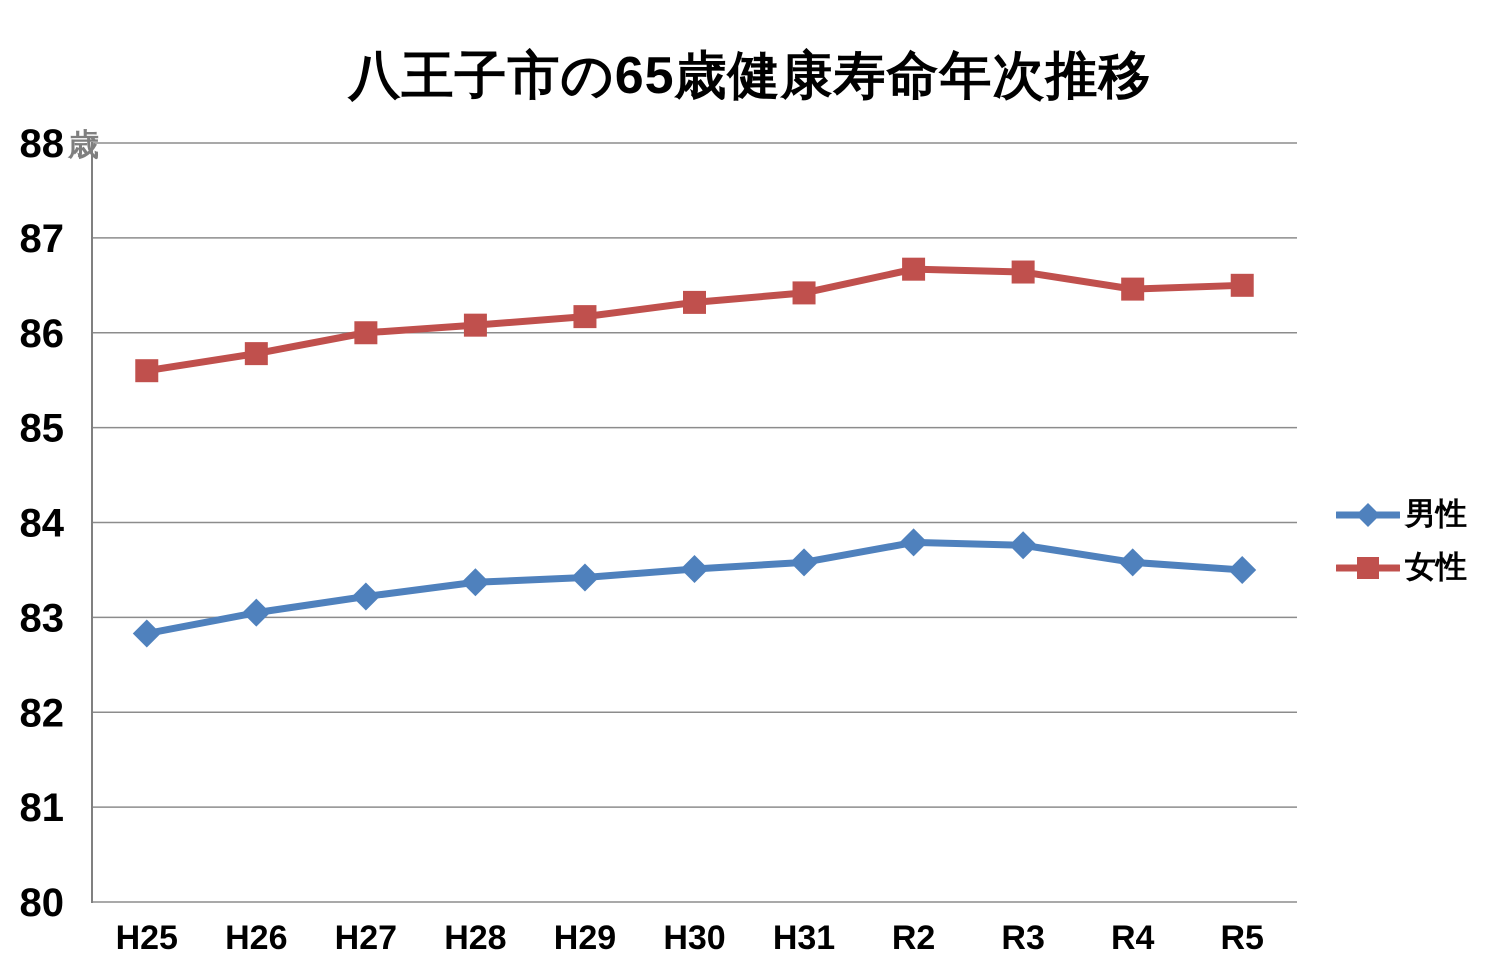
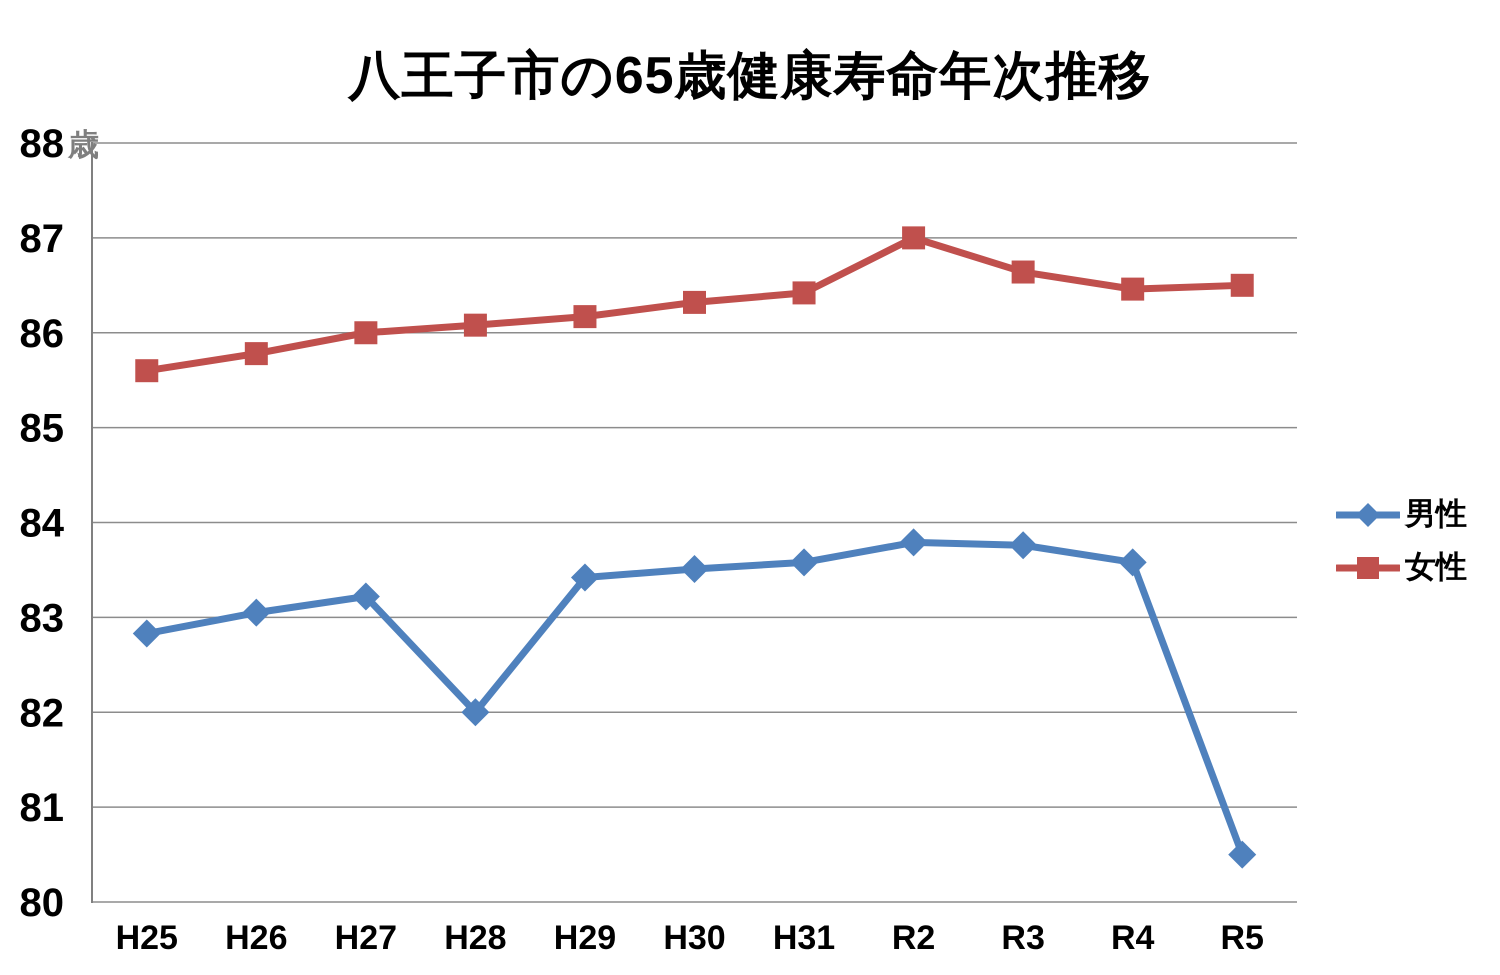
男性/H28: 83.4 -> 82.0
女性/R2: 86.7 -> 87.0
男性/R5: 83.5 -> 80.5
